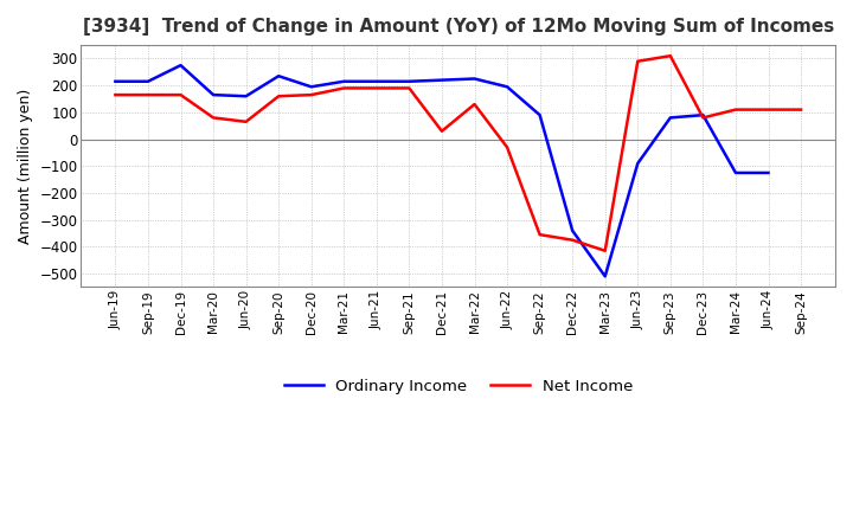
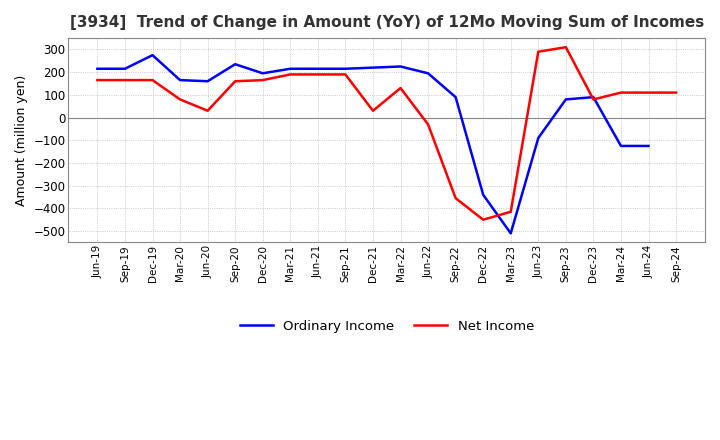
Net Income/Jun-20: 65 -> 30
Net Income/Dec-22: -375 -> -450
